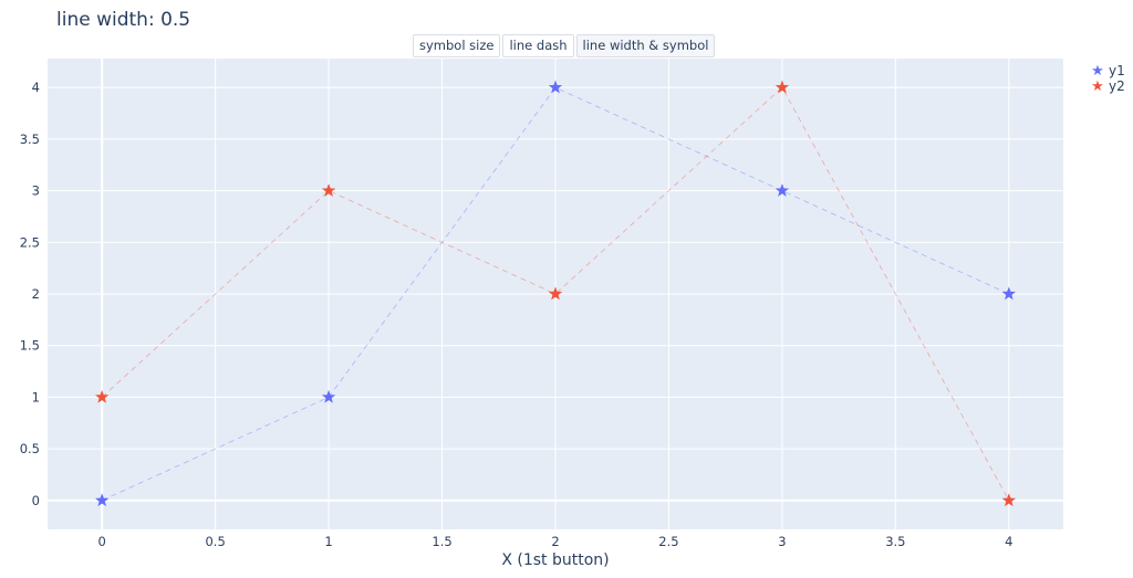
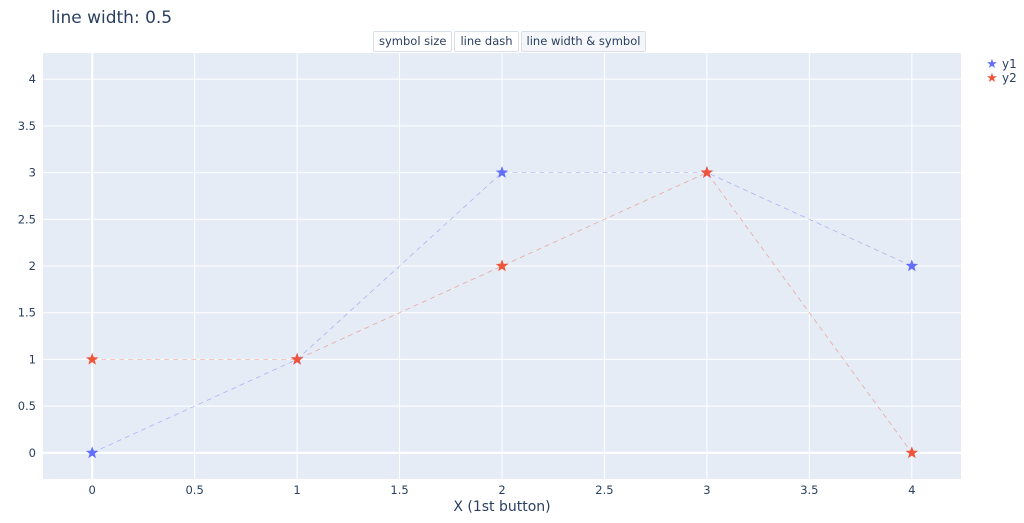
y2/1: 3 -> 1
y1/2: 4 -> 3
y2/3: 4 -> 3
